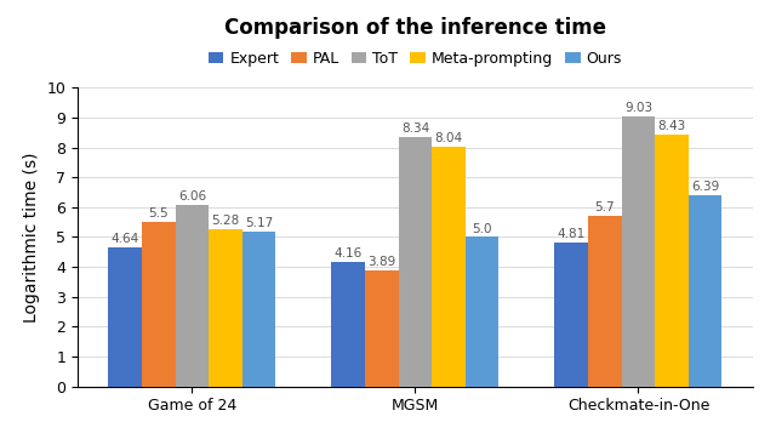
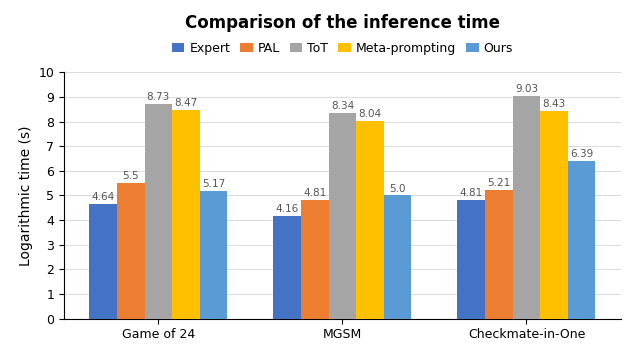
ToT/Game of 24: 6.06 -> 8.73
Meta-prompting/Game of 24: 5.28 -> 8.47
PAL/MGSM: 3.89 -> 4.81
PAL/Checkmate-in-One: 5.7 -> 5.21
